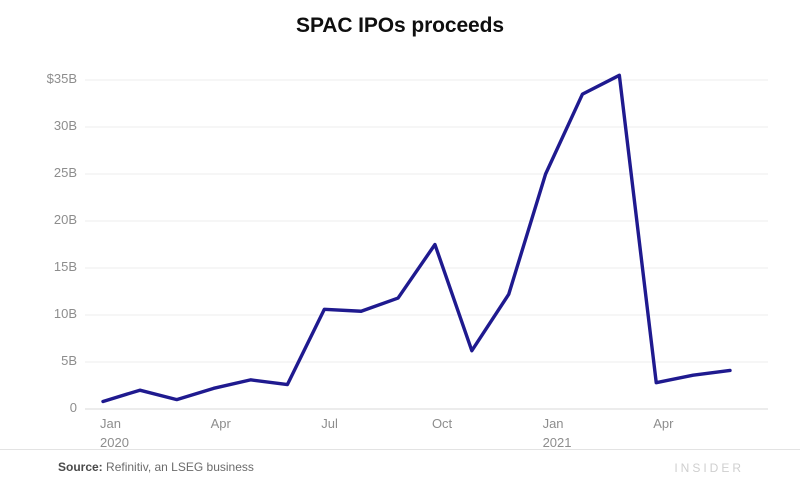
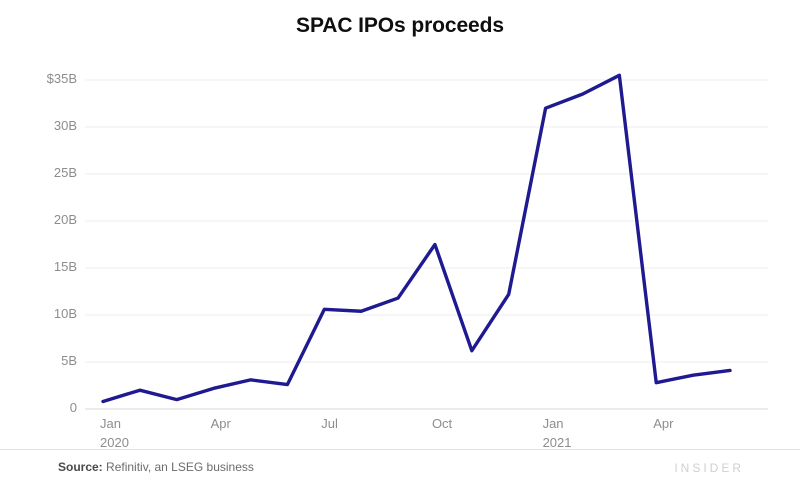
Jan 2021: $25B -> $32B
